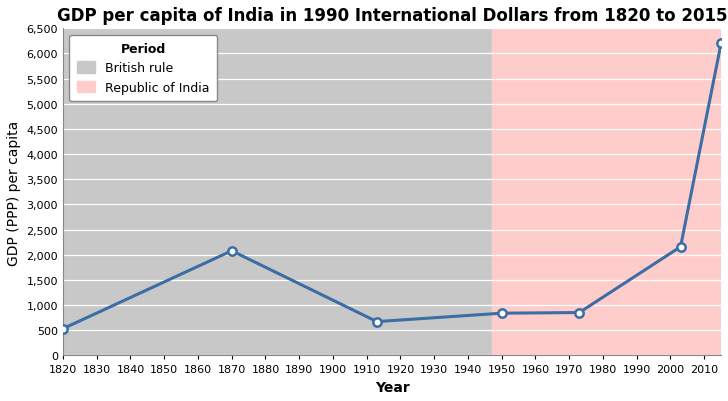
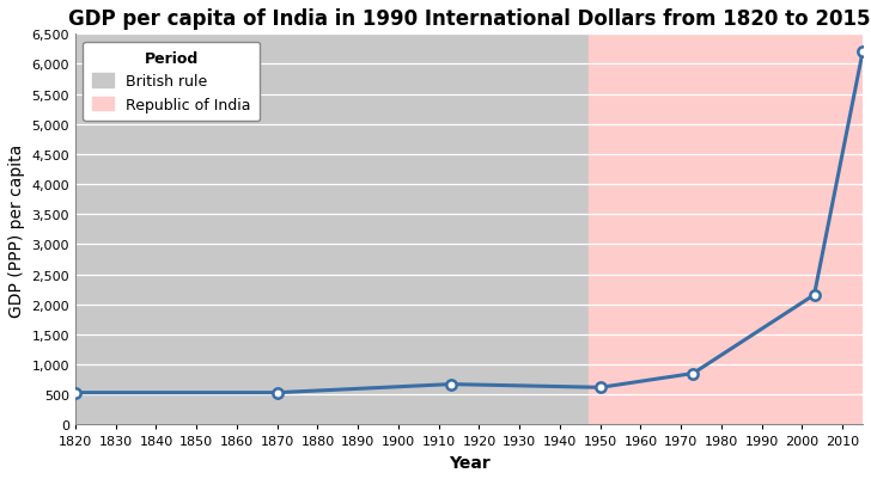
1870: 2,080 -> 530
1950: 840 -> 620
